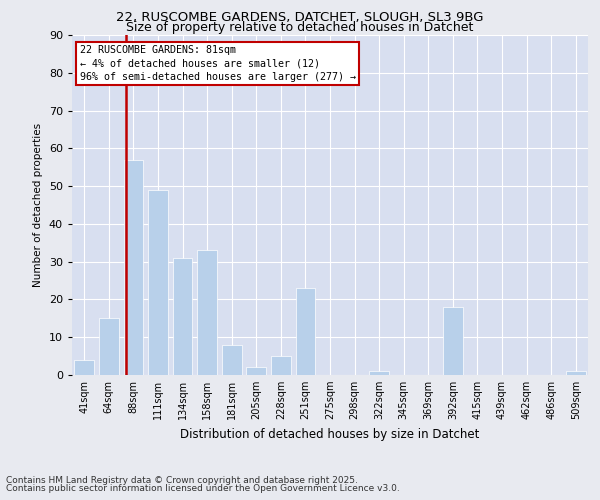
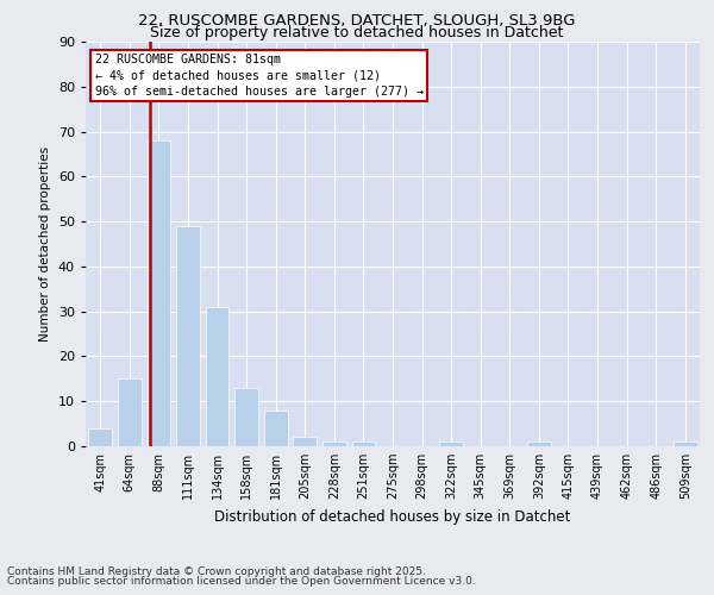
88sqm: 57 -> 68
158sqm: 33 -> 13
228sqm: 5 -> 1
251sqm: 23 -> 1
392sqm: 18 -> 1
